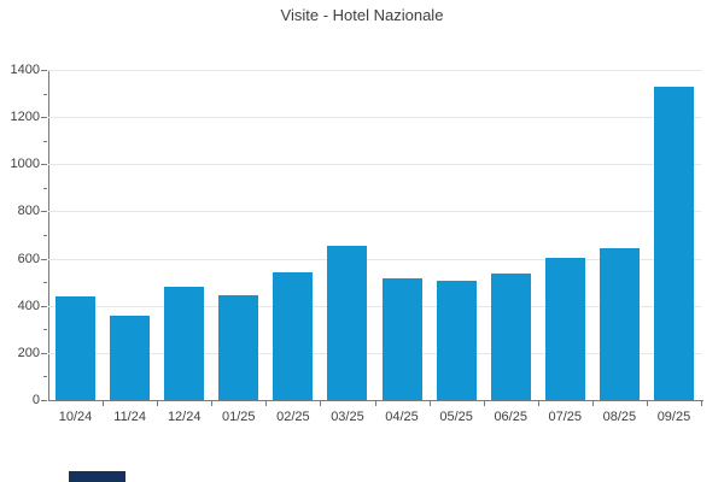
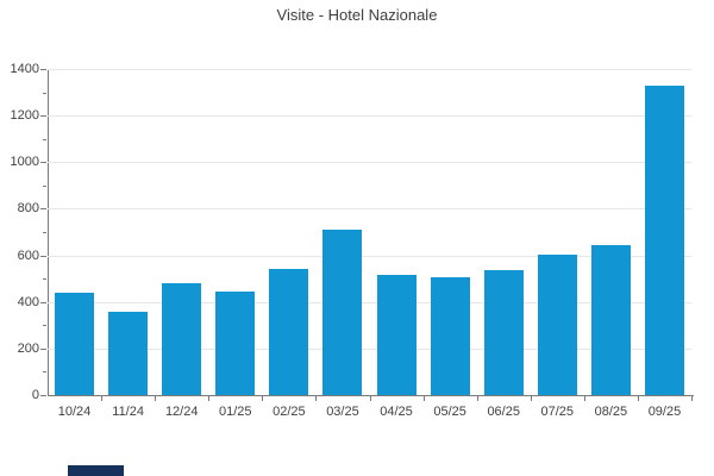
03/25: 660 -> 710
